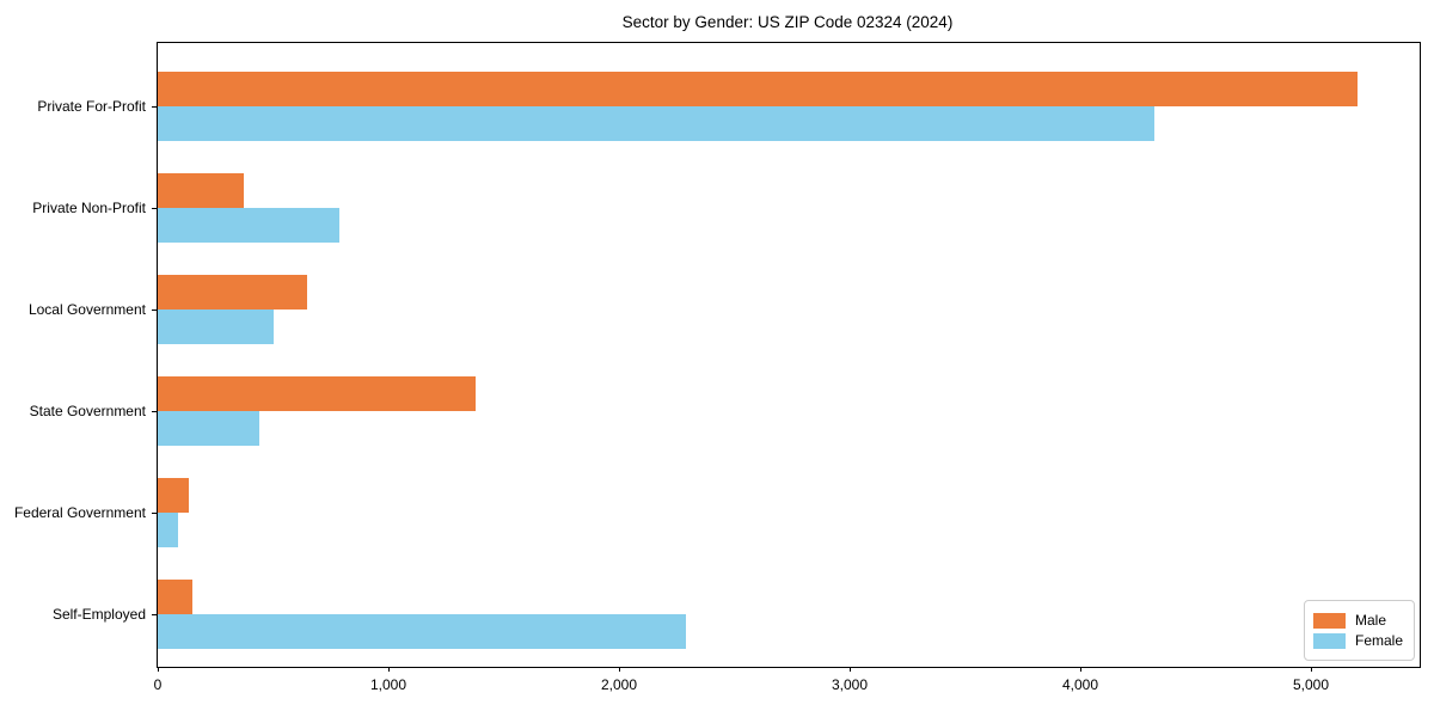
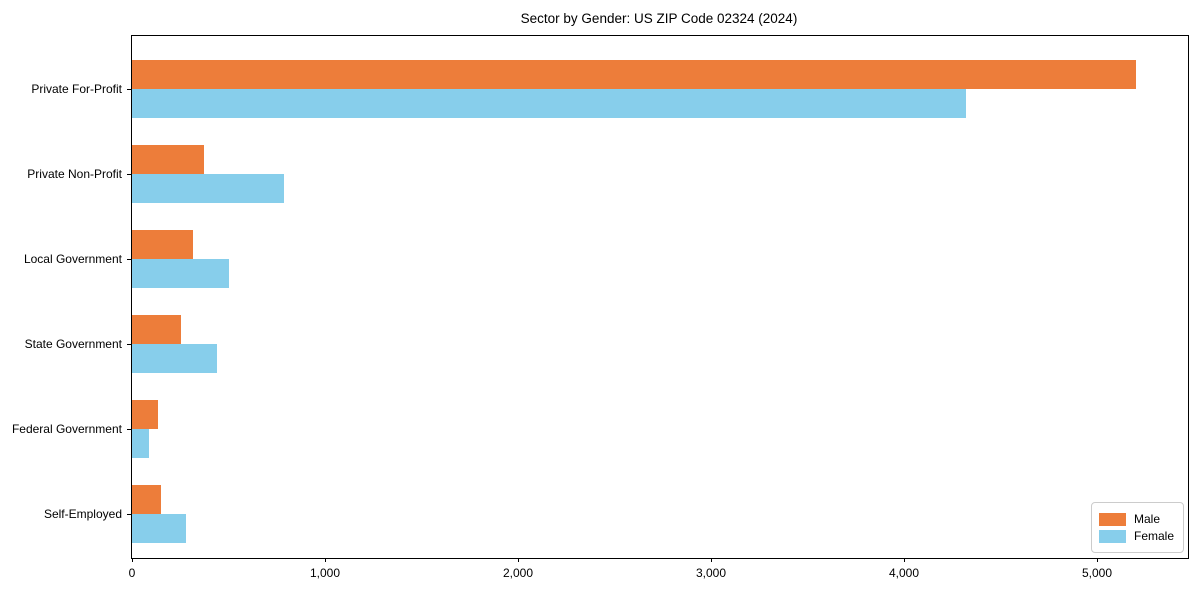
Male/Local Government: 650 -> 320
Male/State Government: 1380 -> 260
Female/Self-Employed: 2290 -> 280
